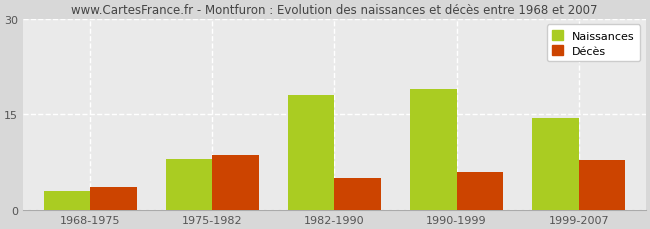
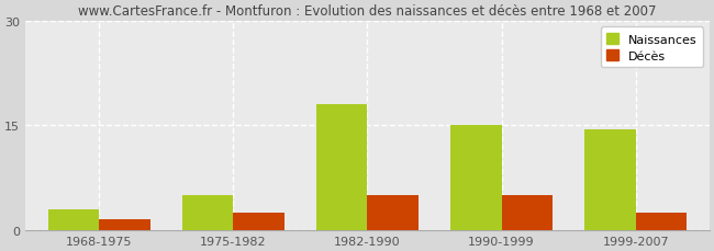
Décès/1968-1975: 3.6 -> 1.5
Naissances/1975-1982: 8.0 -> 5.0
Décès/1975-1982: 8.6 -> 2.5
Naissances/1990-1999: 19.0 -> 15.0
Décès/1990-1999: 6.0 -> 5.0
Décès/1999-2007: 7.8 -> 2.5
